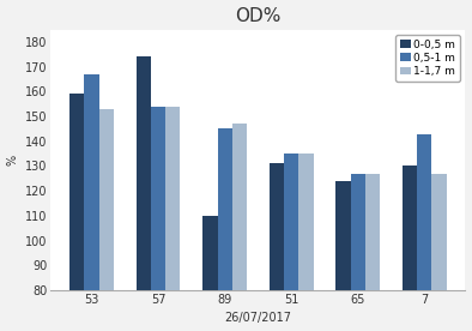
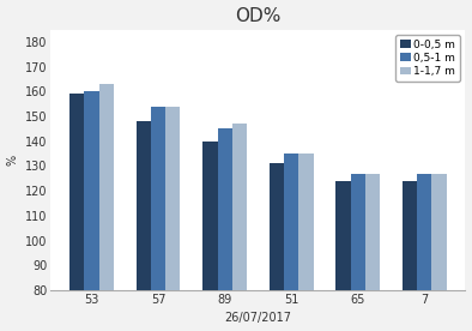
0,5-1 m/53: 167 -> 160
1-1,7 m/53: 153 -> 163
0-0,5 m/57: 174 -> 148
0-0,5 m/89: 110 -> 140
0-0,5 m/7: 130 -> 124
0,5-1 m/7: 143 -> 127
